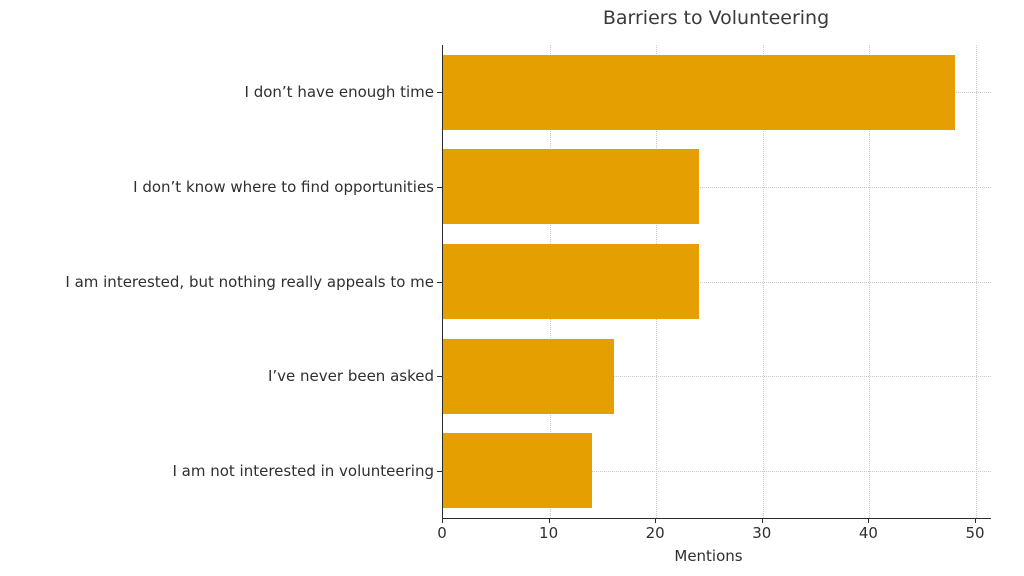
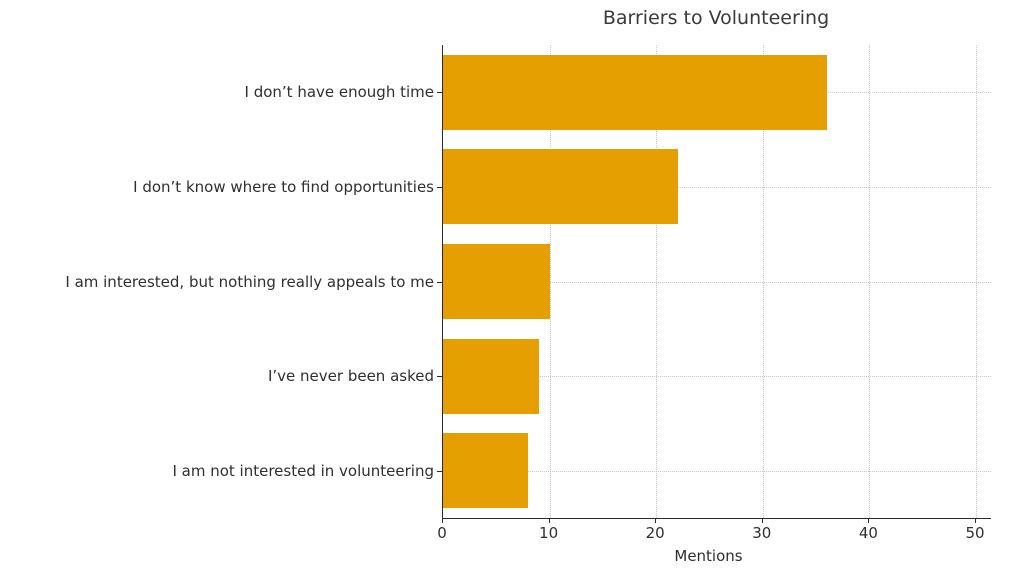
I don’t have enough time: 48 -> 36
I don’t know where to find opportunities: 24 -> 22
I am interested, but nothing really appeals to me: 24 -> 10
I’ve never been asked: 16 -> 9
I am not interested in volunteering: 14 -> 8
